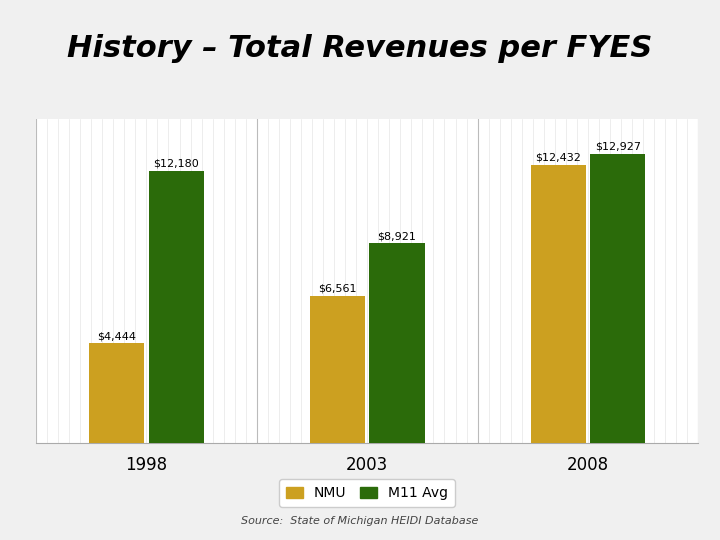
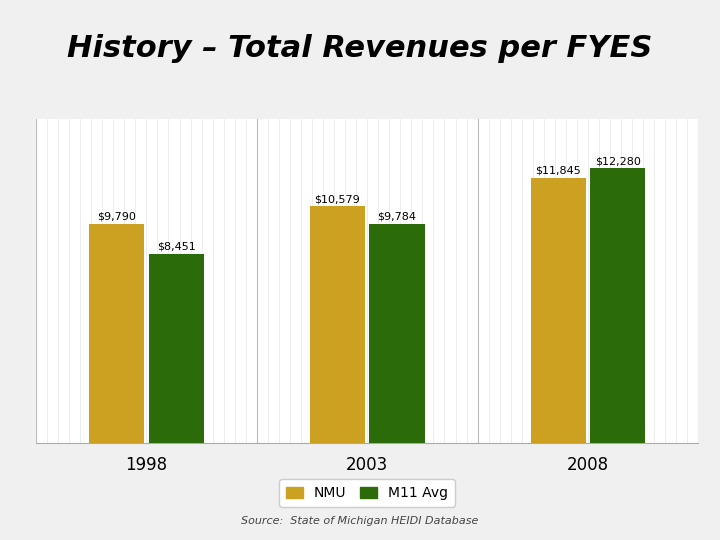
NMU/1998: $4,444 -> $9,790
M11 Avg/1998: $12,180 -> $8,451
NMU/2003: $6,561 -> $10,579
M11 Avg/2003: $8,921 -> $9,784
NMU/2008: $12,432 -> $11,845
M11 Avg/2008: $12,927 -> $12,280
